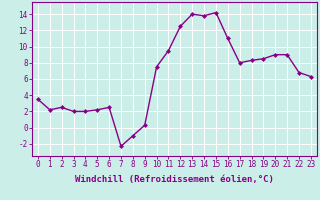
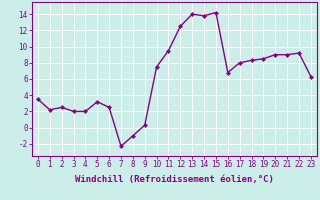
5: 2.2 -> 3.2
16: 11.0 -> 6.8
22: 6.8 -> 9.2
